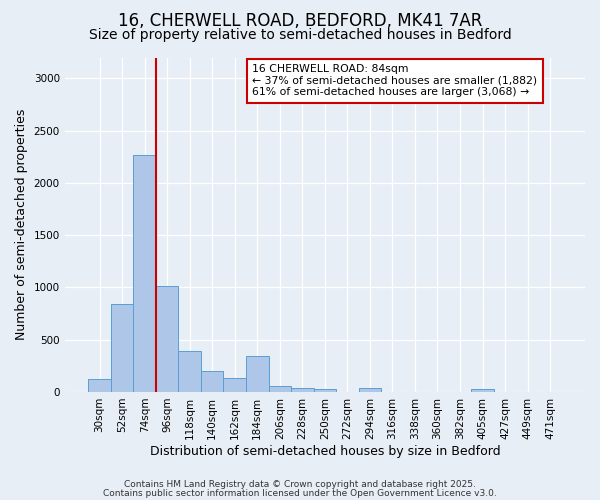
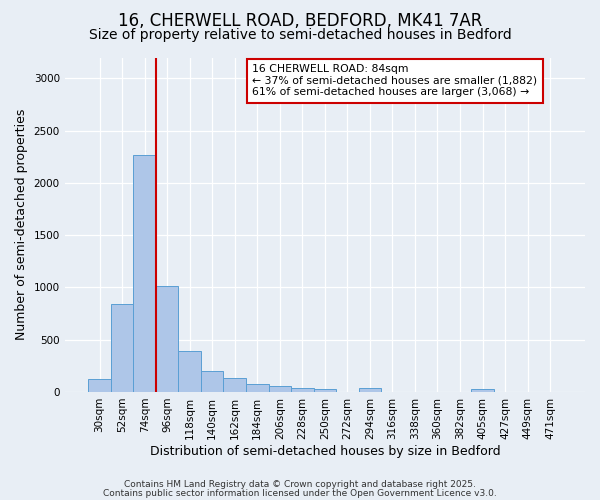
184sqm: 340 -> 80
